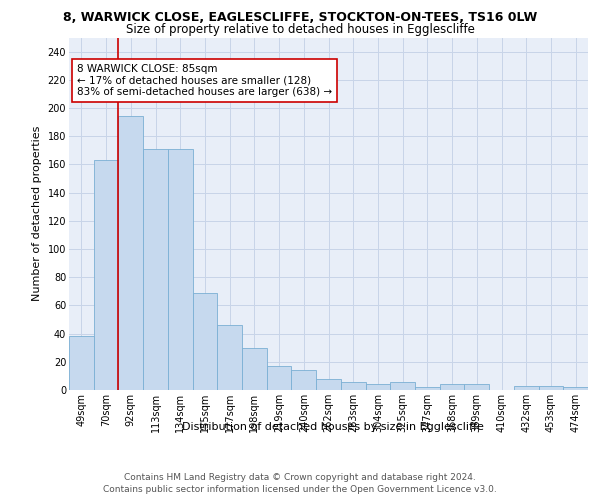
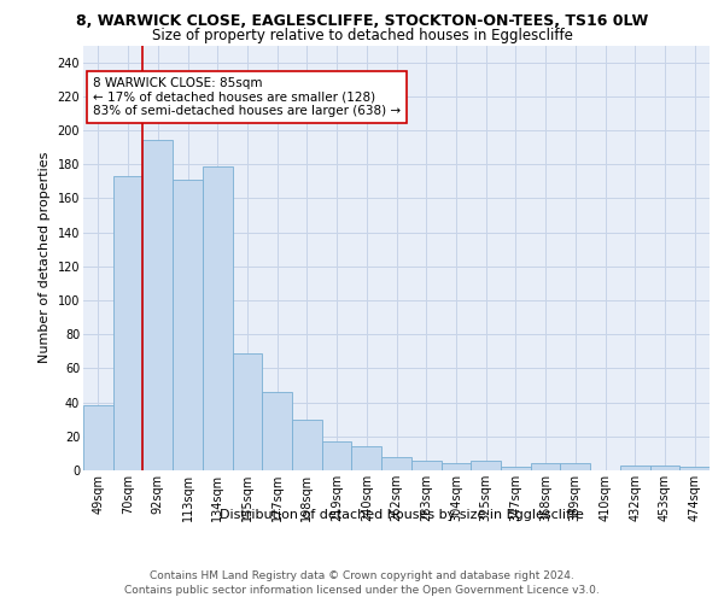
70sqm: 163 -> 173
134sqm: 171 -> 179
